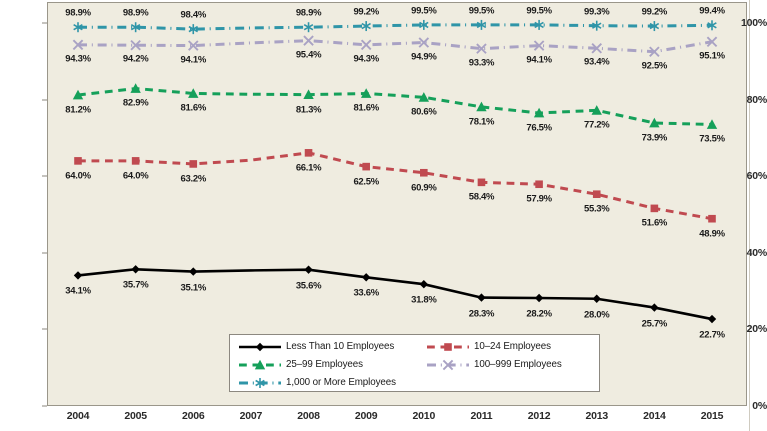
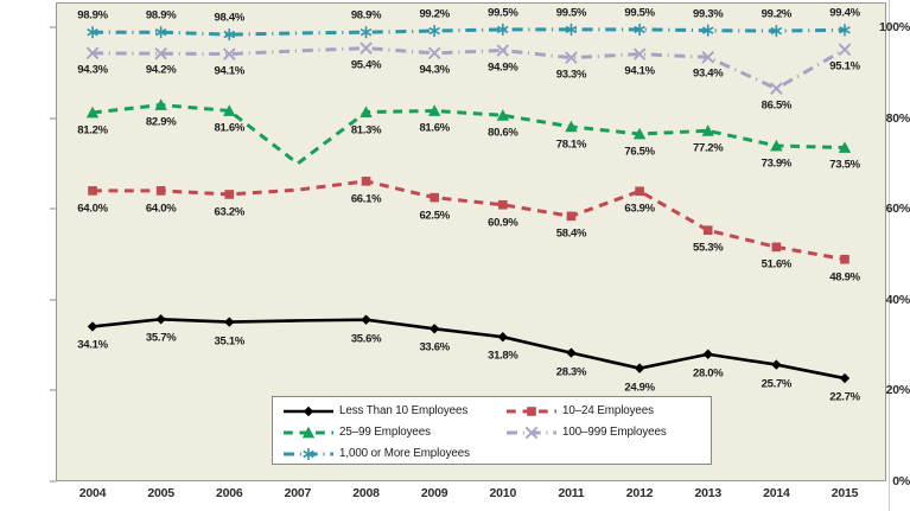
25–99 Employees/2007: 81% -> 70%
Less Than 10 Employees/2012: 28.2% -> 24.9%
10–24 Employees/2012: 57.9% -> 63.9%
100–999 Employees/2014: 92.5% -> 86.5%
